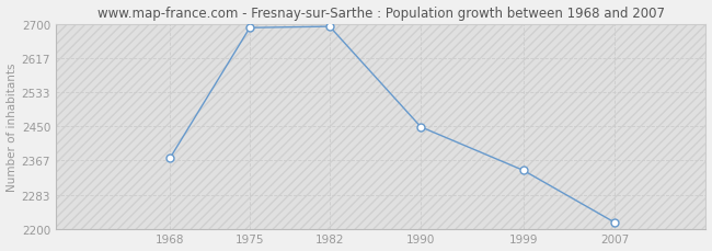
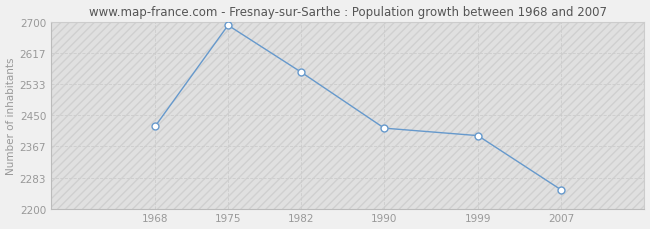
1968: 2372 -> 2420
1982: 2693 -> 2565
1990: 2448 -> 2415
1999: 2342 -> 2395
2007: 2215 -> 2250
